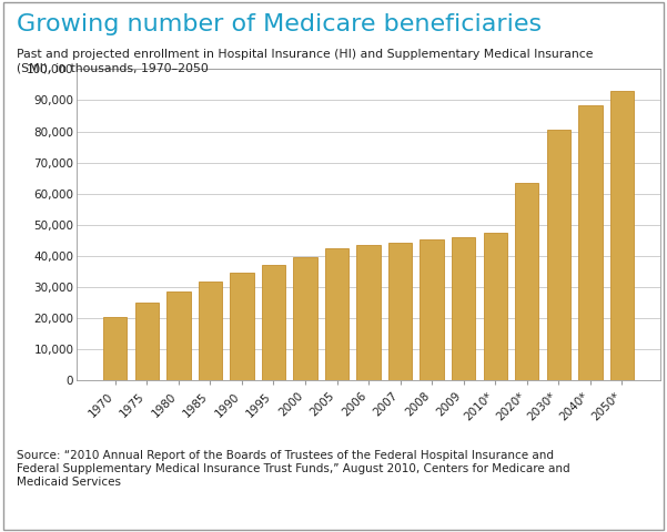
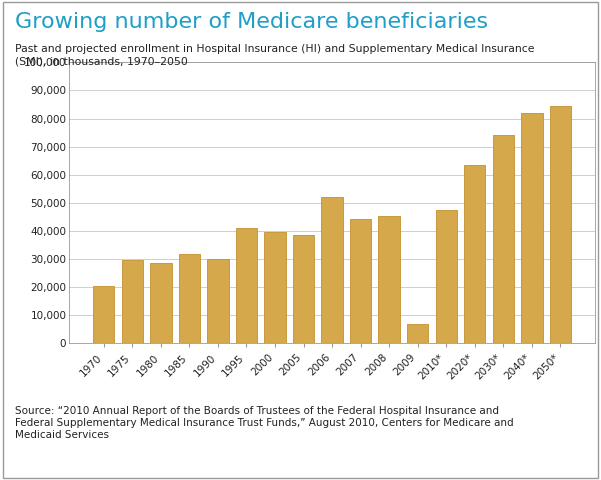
1975: 24,900 -> 29,500
1990: 34,500 -> 30,000
1995: 37,200 -> 41,000
2005: 42,400 -> 38,500
2006: 43,500 -> 52,000
2009: 46,100 -> 7,000
2030*: 80,500 -> 74,000
2040*: 88,500 -> 82,000
2050*: 93,000 -> 84,500
